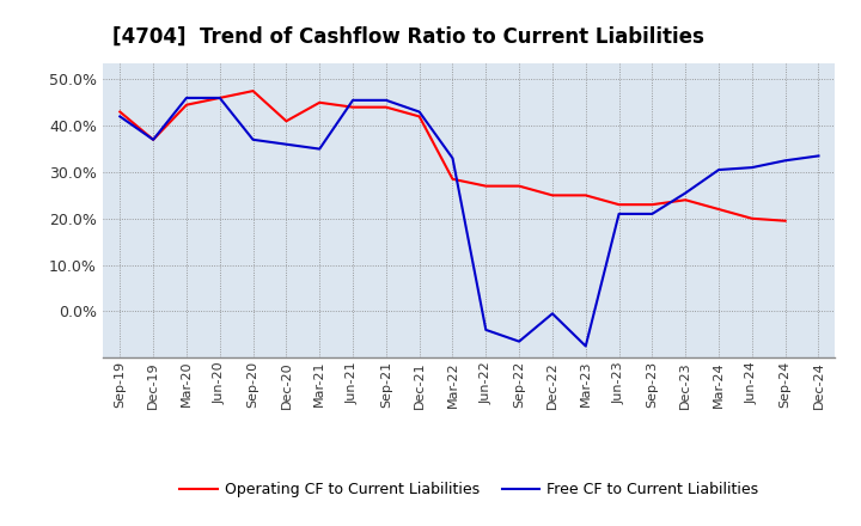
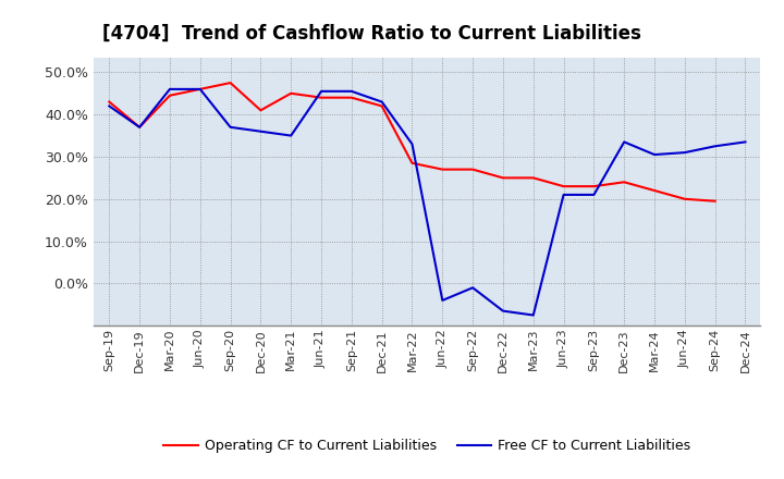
Free CF to Current Liabilities/Sep-22: -6.5% -> -1.0%
Free CF to Current Liabilities/Dec-22: -0.5% -> -6.5%
Free CF to Current Liabilities/Dec-23: 25.5% -> 33.5%
